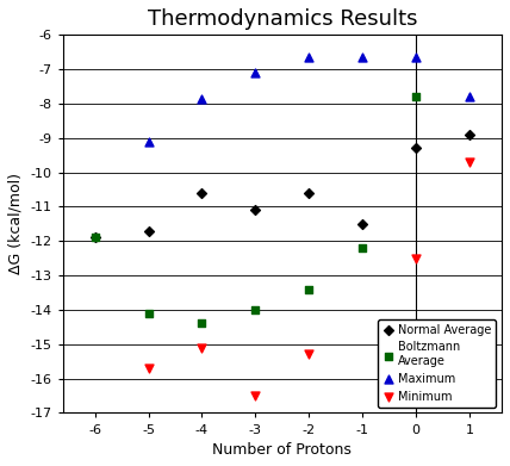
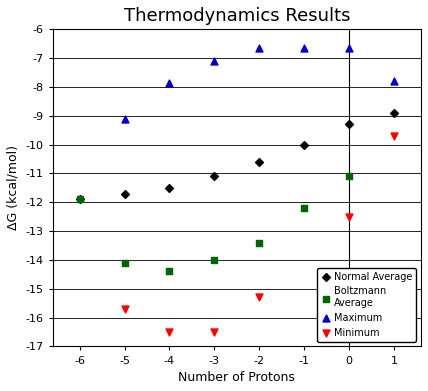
Normal Average/-4: -10.6 -> -11.5
Minimum/-4: -15.1 -> -16.5
Normal Average/-1: -11.5 -> -10.0
Boltzmann Average/0: -7.8 -> -11.1
